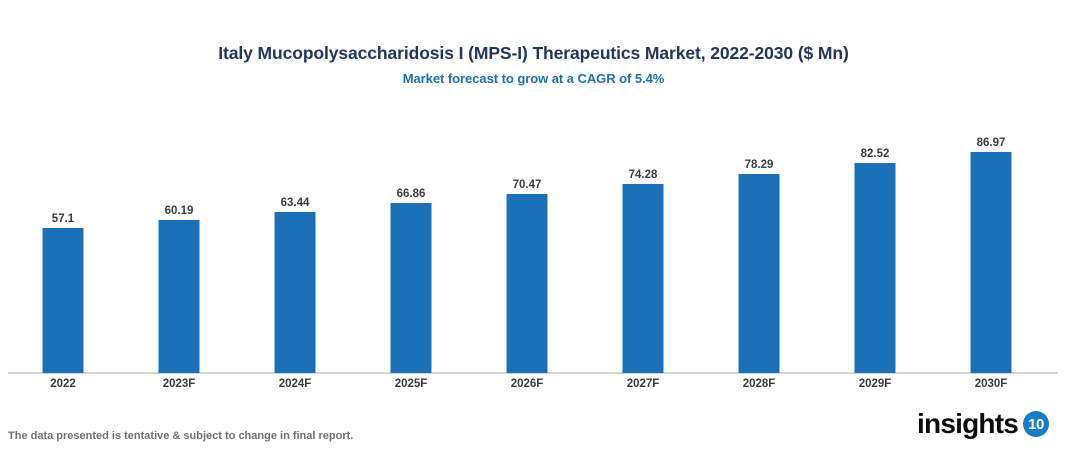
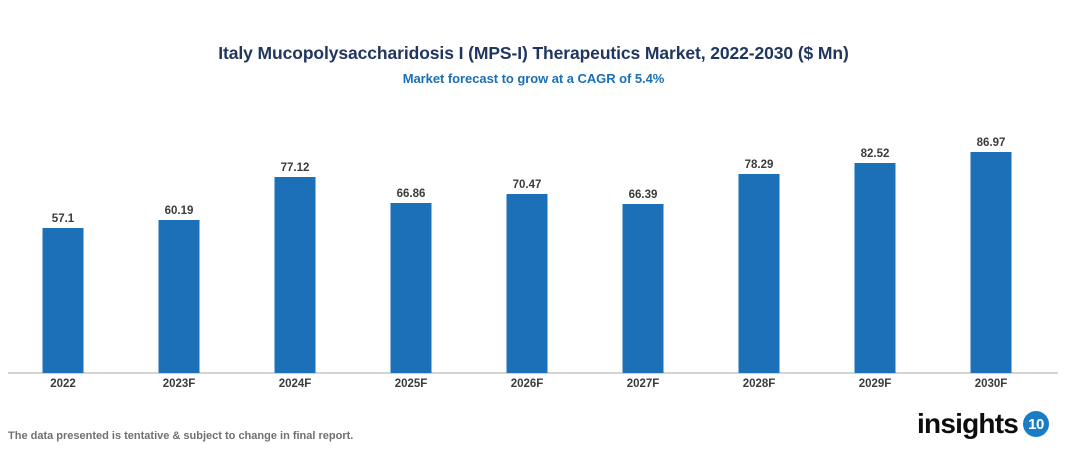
2024F: 63.44 -> 77.12
2027F: 74.28 -> 66.39
